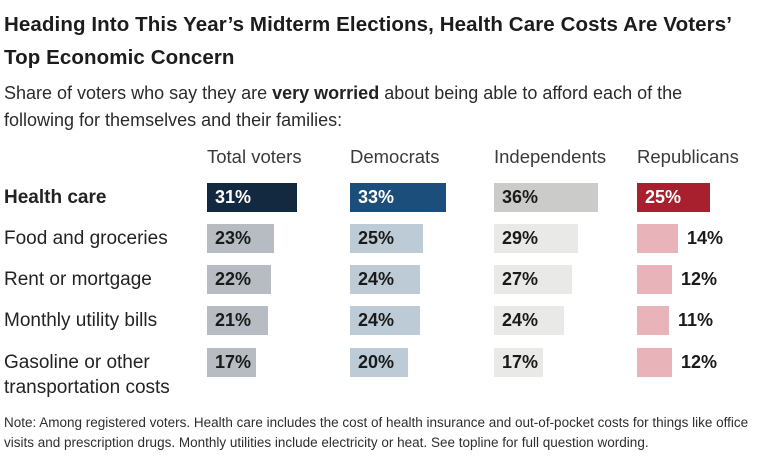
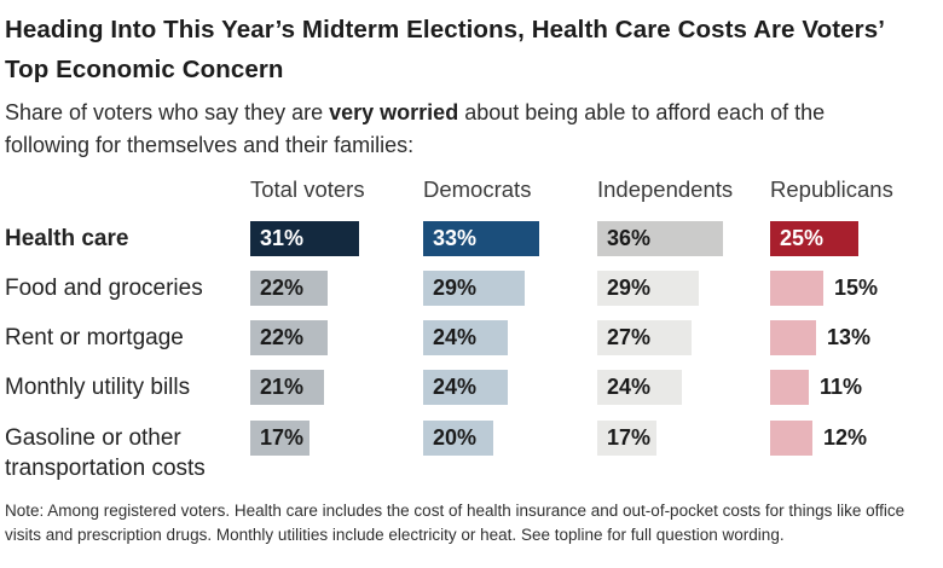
Total voters/Food and groceries: 23% -> 22%
Democrats/Food and groceries: 25% -> 29%
Republicans/Food and groceries: 14% -> 15%
Republicans/Rent or mortgage: 12% -> 13%
